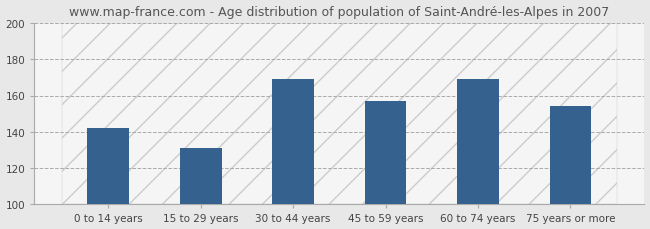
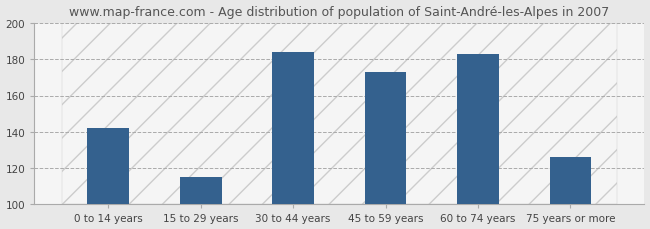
15 to 29 years: 131 -> 115
30 to 44 years: 169 -> 184
45 to 59 years: 157 -> 173
60 to 74 years: 169 -> 183
75 years or more: 154 -> 126
